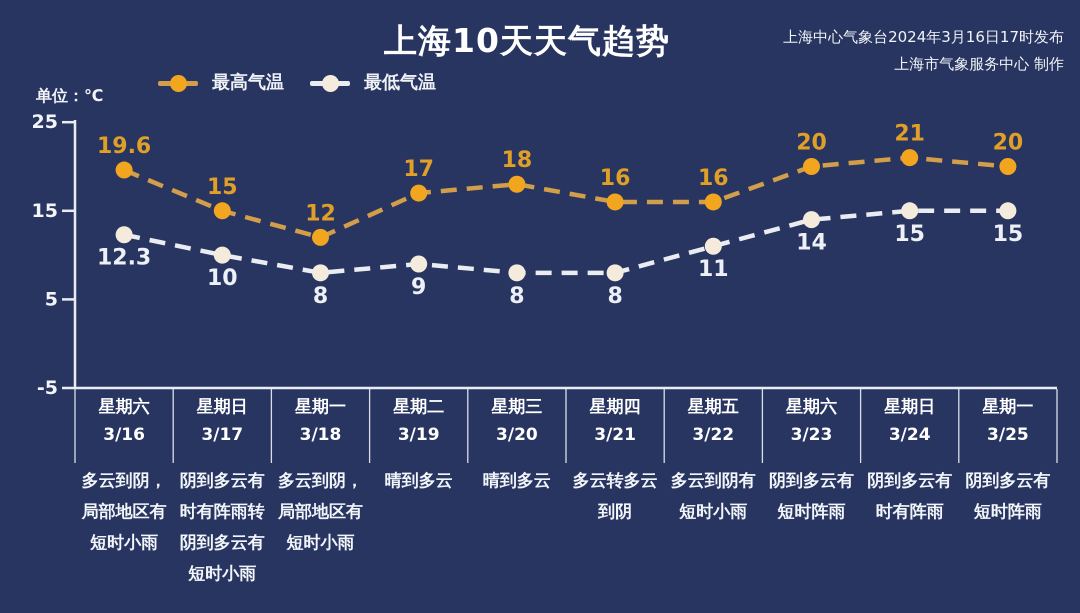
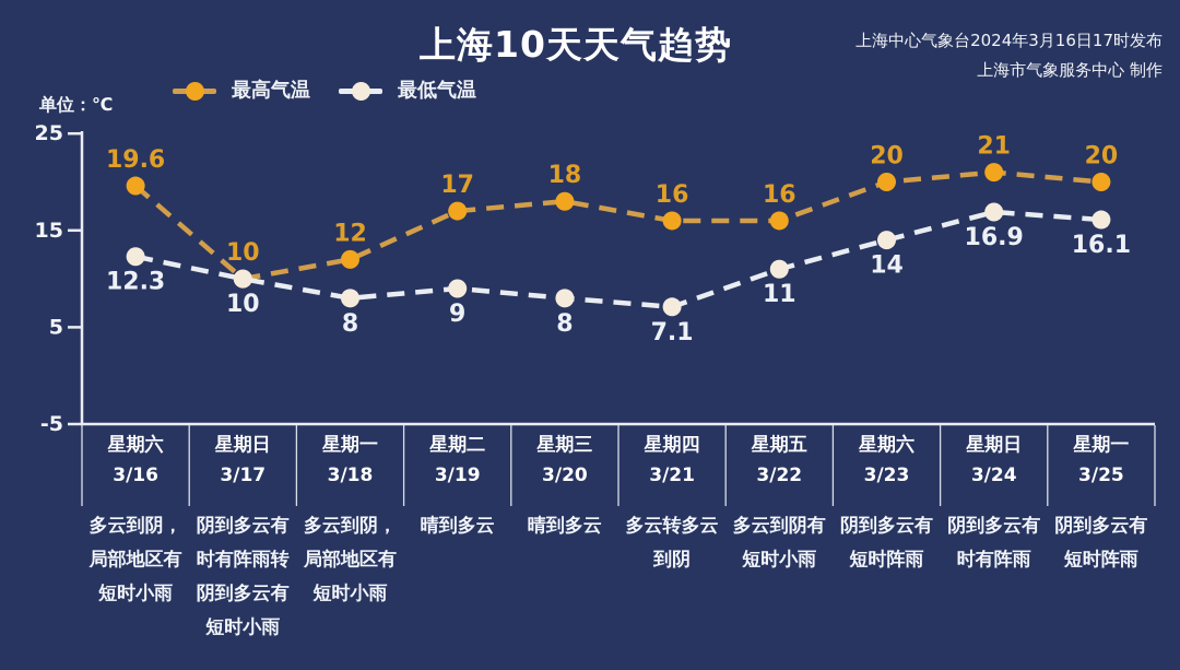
最高气温/3/17: 15 -> 10
最低气温/3/21: 8 -> 7.1
最低气温/3/24: 15 -> 16.9
最低气温/3/25: 15 -> 16.1
